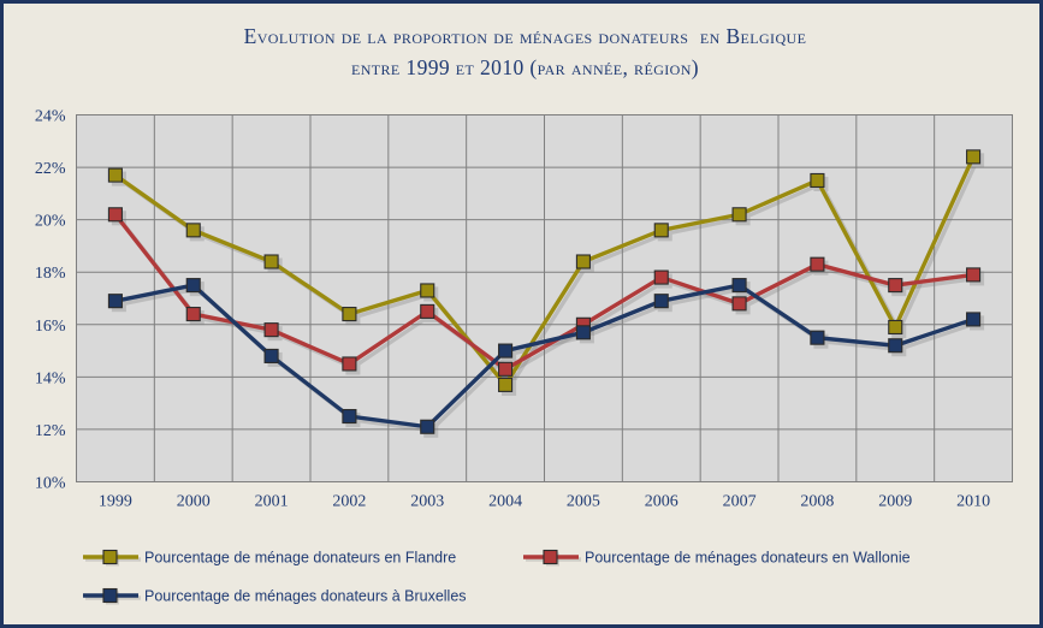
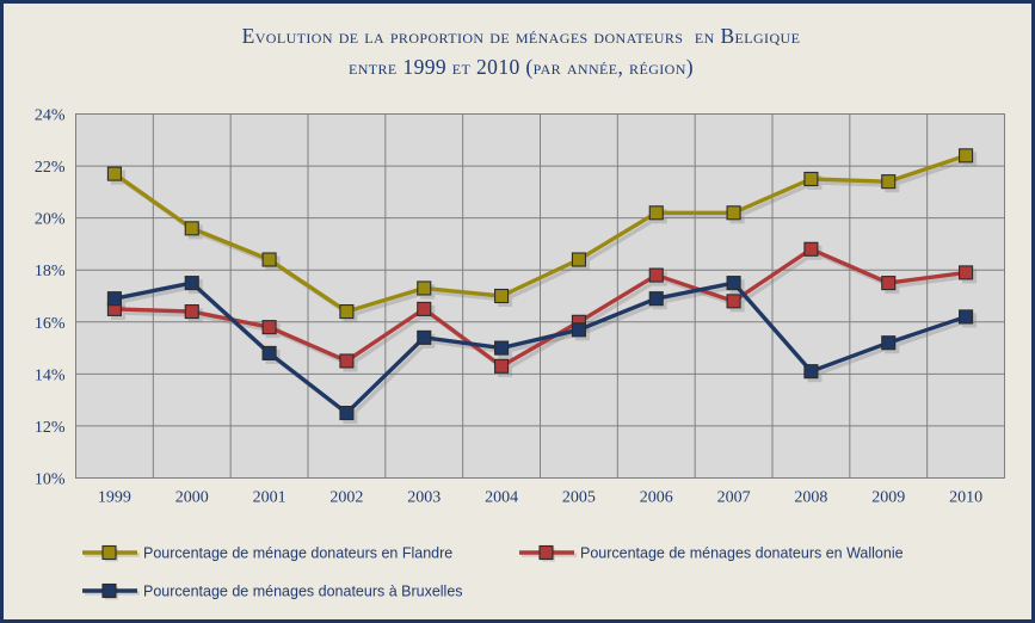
Pourcentage de ménages donateurs en Wallonie/1999: 20.2% -> 16.5%
Pourcentage de ménages donateurs à Bruxelles/2003: 12.1% -> 15.4%
Pourcentage de ménage donateurs en Flandre/2004: 13.7% -> 17.0%
Pourcentage de ménage donateurs en Flandre/2006: 19.6% -> 20.2%
Pourcentage de ménages donateurs en Wallonie/2008: 18.3% -> 18.8%
Pourcentage de ménages donateurs à Bruxelles/2008: 15.5% -> 14.1%
Pourcentage de ménage donateurs en Flandre/2009: 15.9% -> 21.4%
